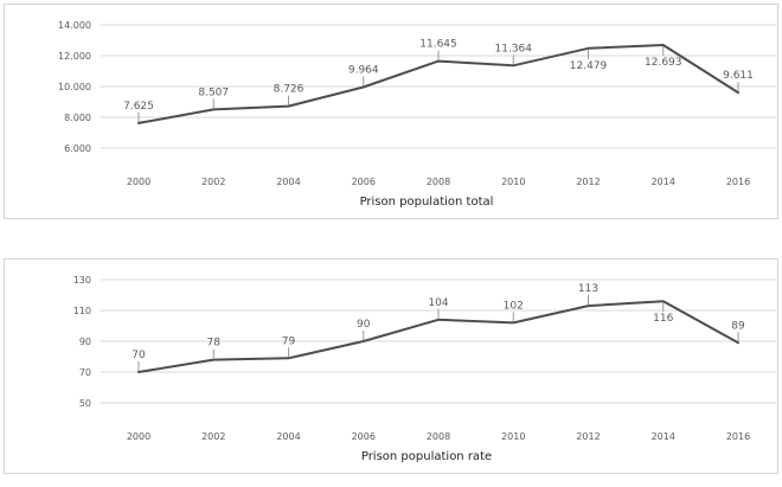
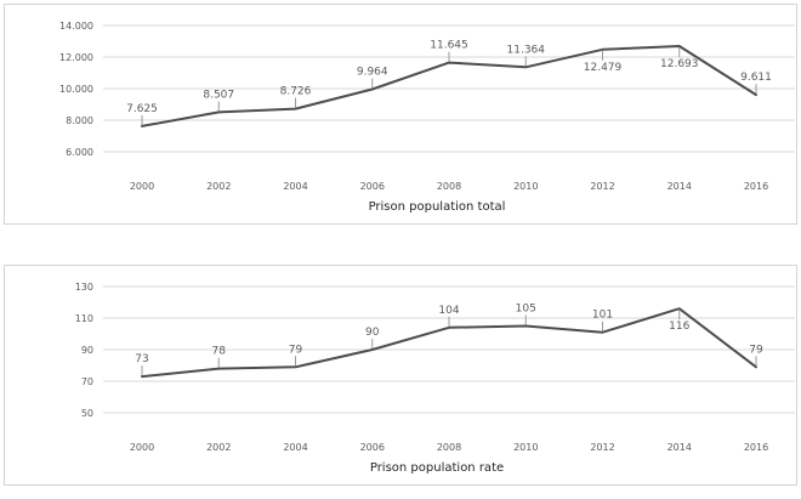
Prison population rate/2000: 70 -> 73
Prison population rate/2010: 102 -> 105
Prison population rate/2012: 113 -> 101
Prison population rate/2016: 89 -> 79
